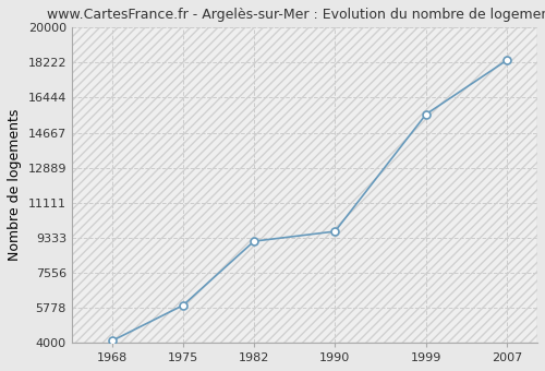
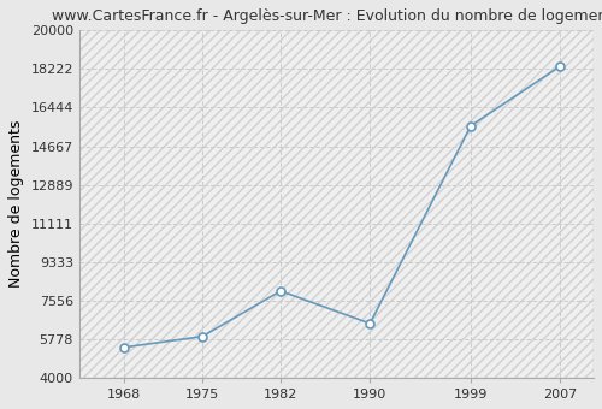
1968: 4100 -> 5400
1982: 9200 -> 8000
1990: 9600 -> 6500
